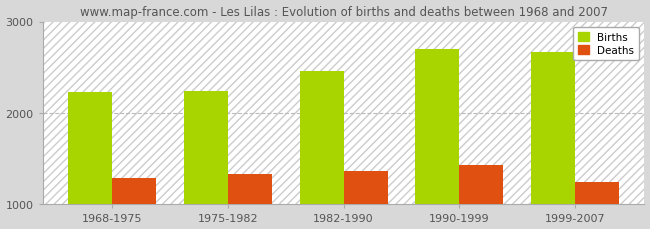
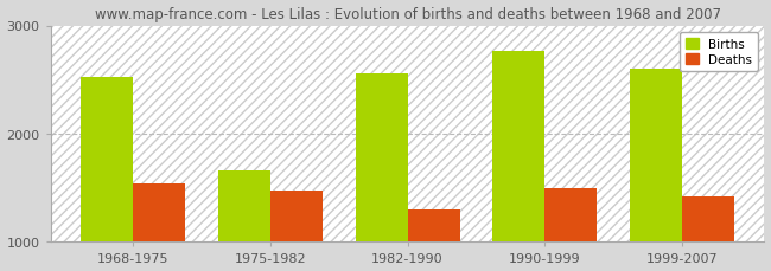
Births/1968-1975: 2230 -> 2520
Deaths/1968-1975: 1290 -> 1540
Births/1975-1982: 2240 -> 1660
Deaths/1975-1982: 1330 -> 1480
Births/1982-1990: 2460 -> 2560
Deaths/1982-1990: 1370 -> 1300
Births/1990-1999: 2700 -> 2760
Deaths/1990-1999: 1430 -> 1500
Births/1999-2007: 2670 -> 2600
Deaths/1999-2007: 1240 -> 1420
